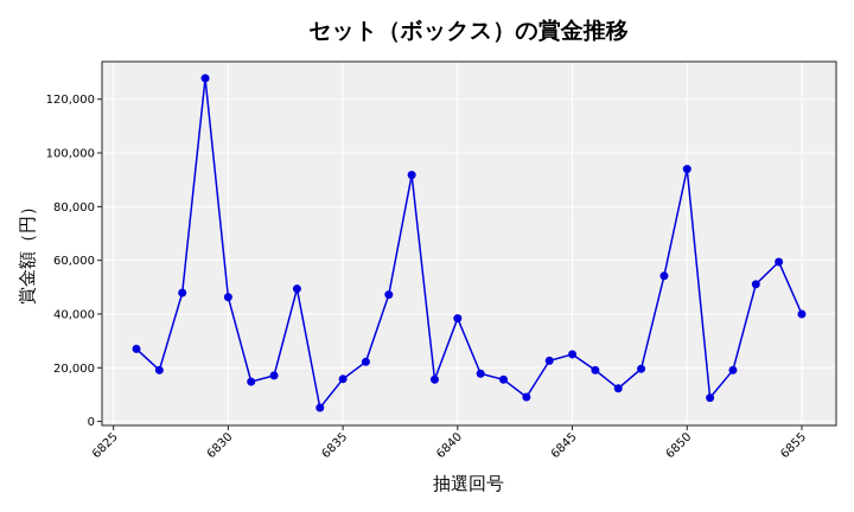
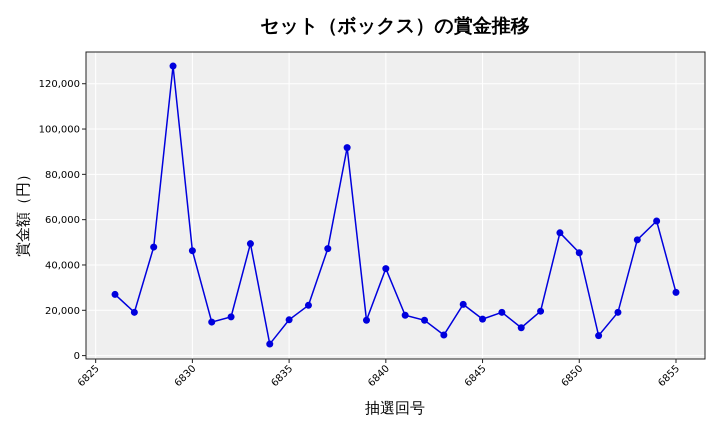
6845: 25000 -> 16000
6850: 94000 -> 45000
6855: 40000 -> 28000
